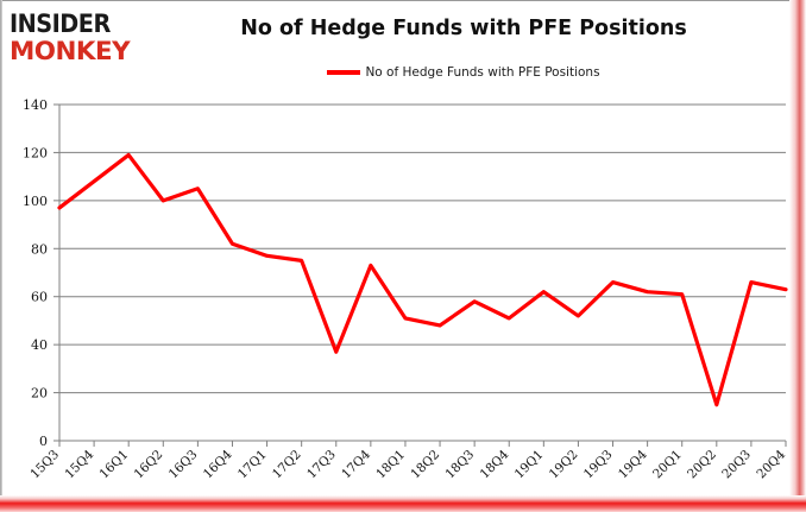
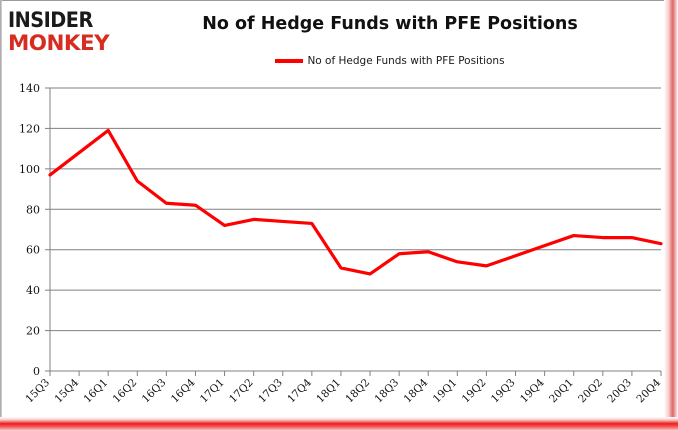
16Q2: 100 -> 94
16Q3: 105 -> 83
17Q1: 77 -> 72
17Q3: 37 -> 74
18Q4: 51 -> 59
19Q1: 62 -> 54
19Q3: 66 -> 57
20Q1: 61 -> 67
20Q2: 15 -> 66
